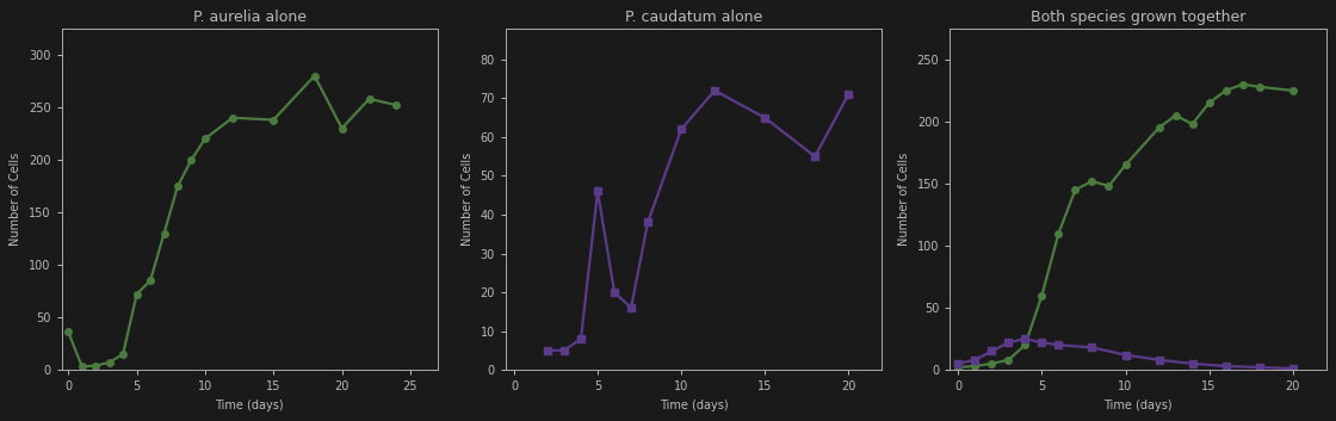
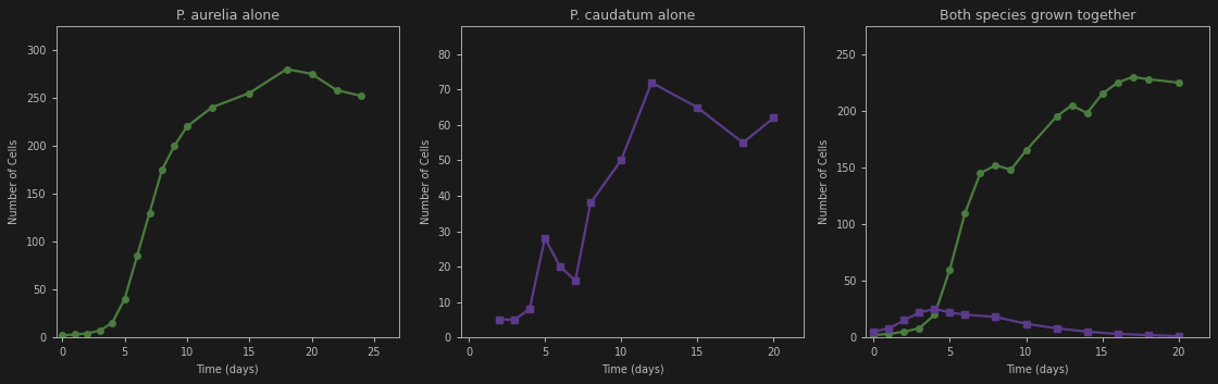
P. aurelia alone/0: 36 -> 2
P. aurelia alone/5: 72 -> 40
P. aurelia alone/15: 238 -> 255
P. aurelia alone/20: 230 -> 275
P. caudatum alone/5: 46 -> 28
P. caudatum alone/10: 62 -> 50
P. caudatum alone/20: 71 -> 62
